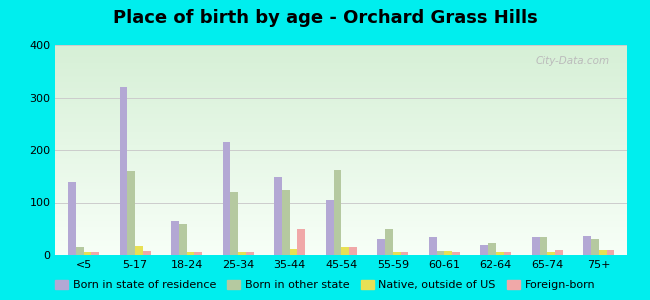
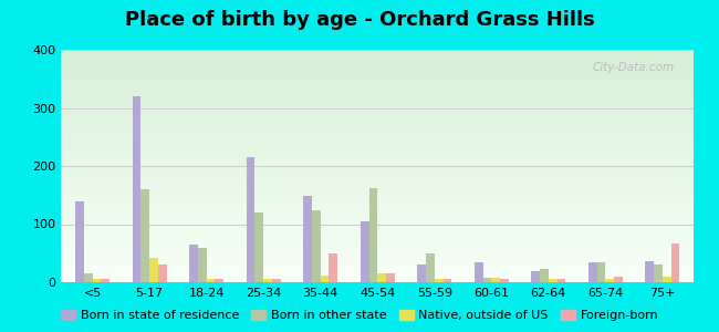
Native, outside of US/5-17: 18 -> 42
Foreign-born/5-17: 8 -> 30
Foreign-born/75+: 10 -> 66
